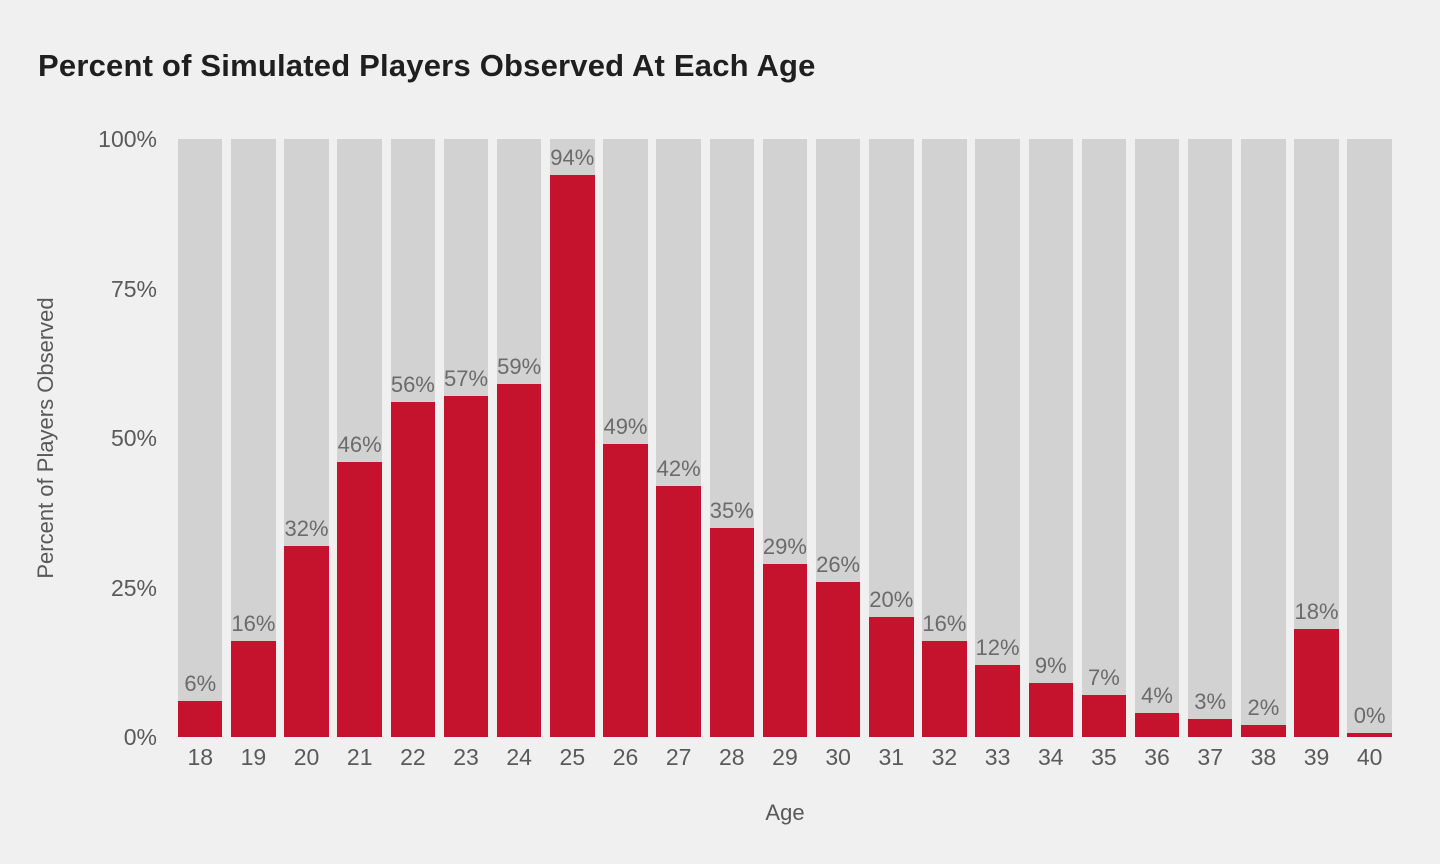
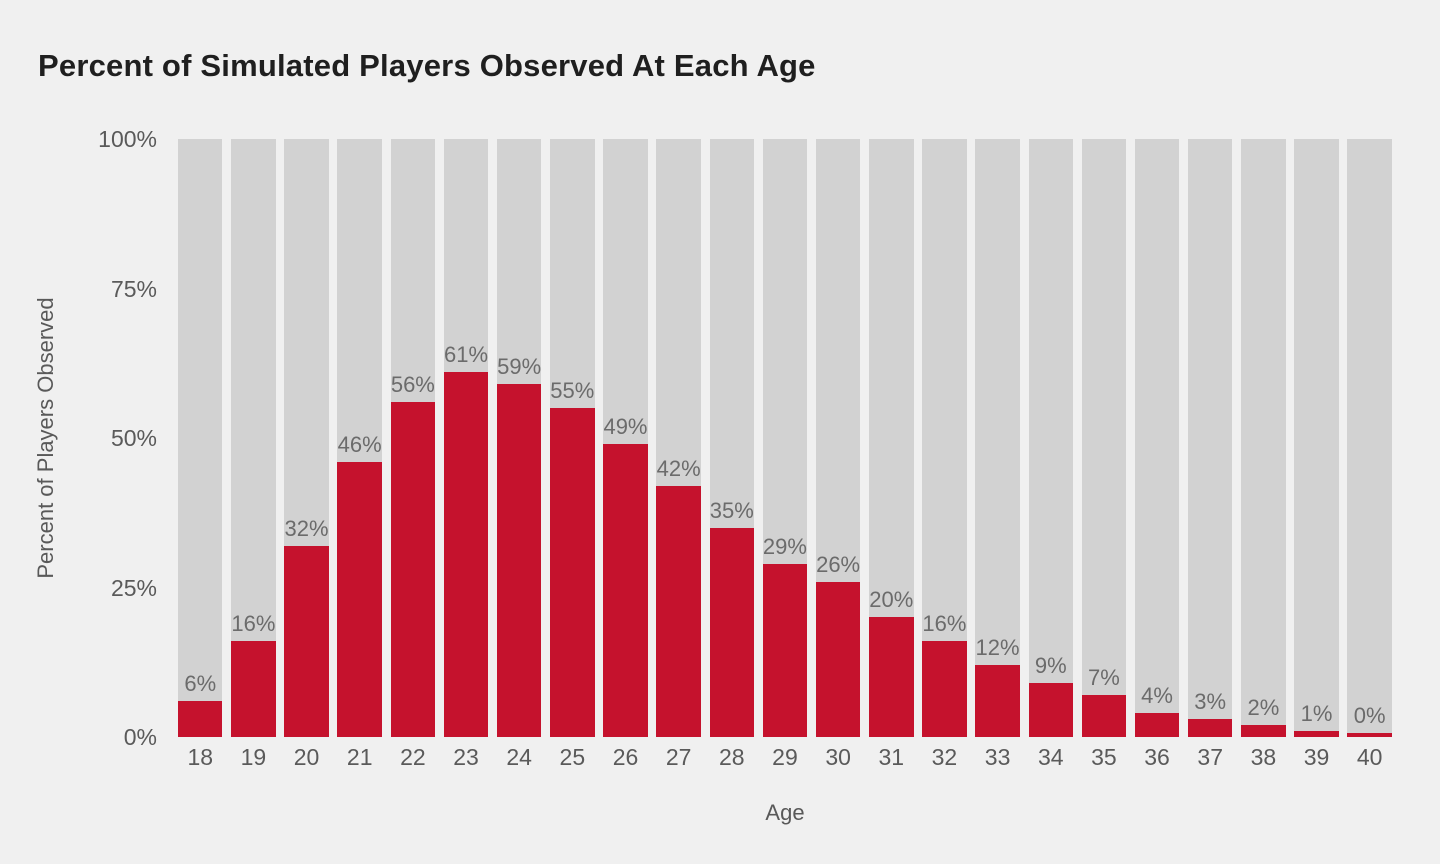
23: 57% -> 61%
25: 94% -> 55%
39: 18% -> 1%
